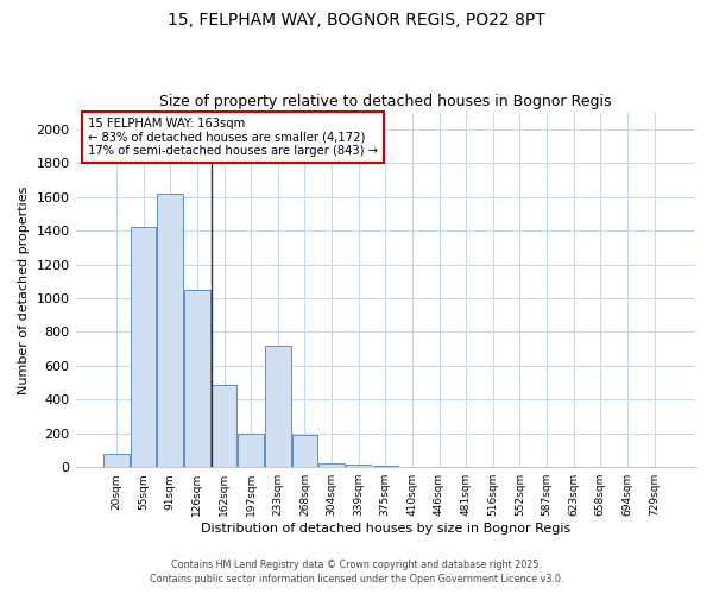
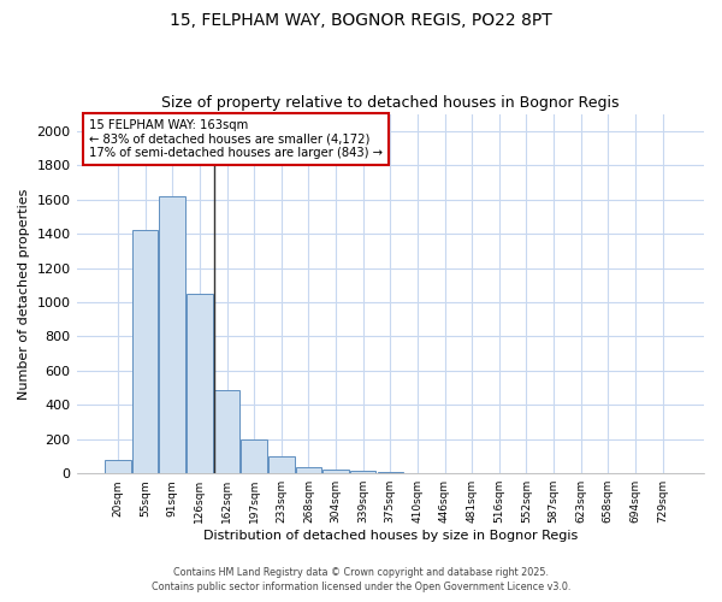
233sqm: 720 -> 100
268sqm: 190 -> 40
